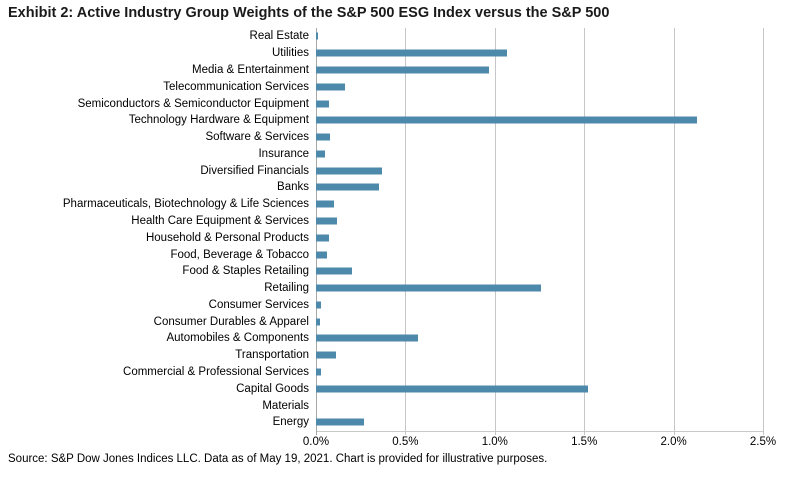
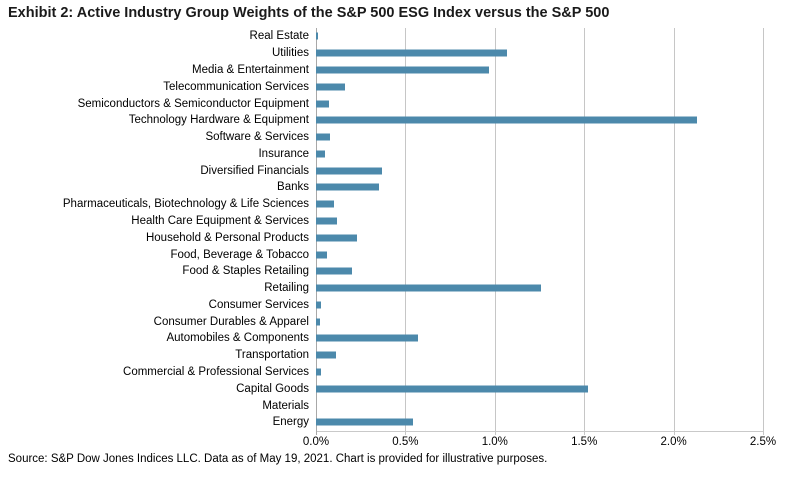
Household & Personal Products: 0.07% -> 0.23%
Energy: 0.27% -> 0.54%
